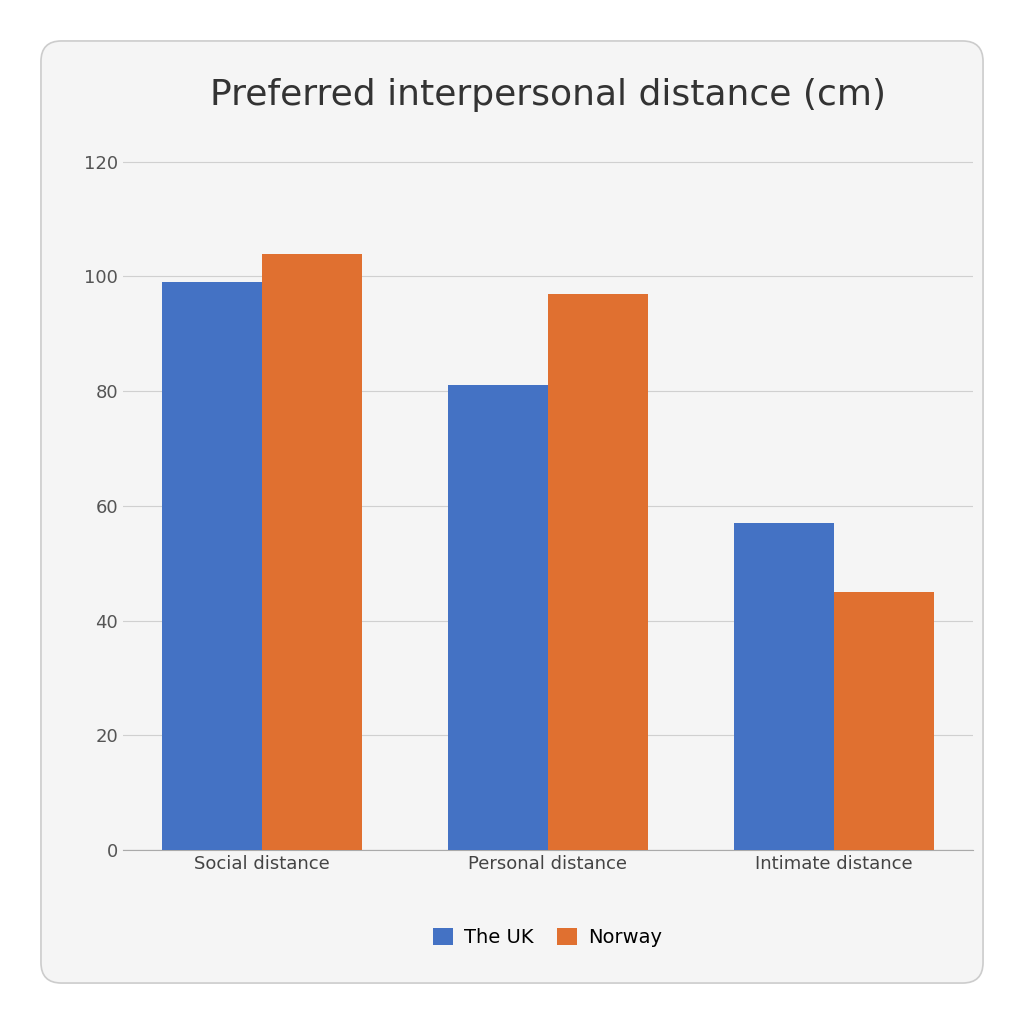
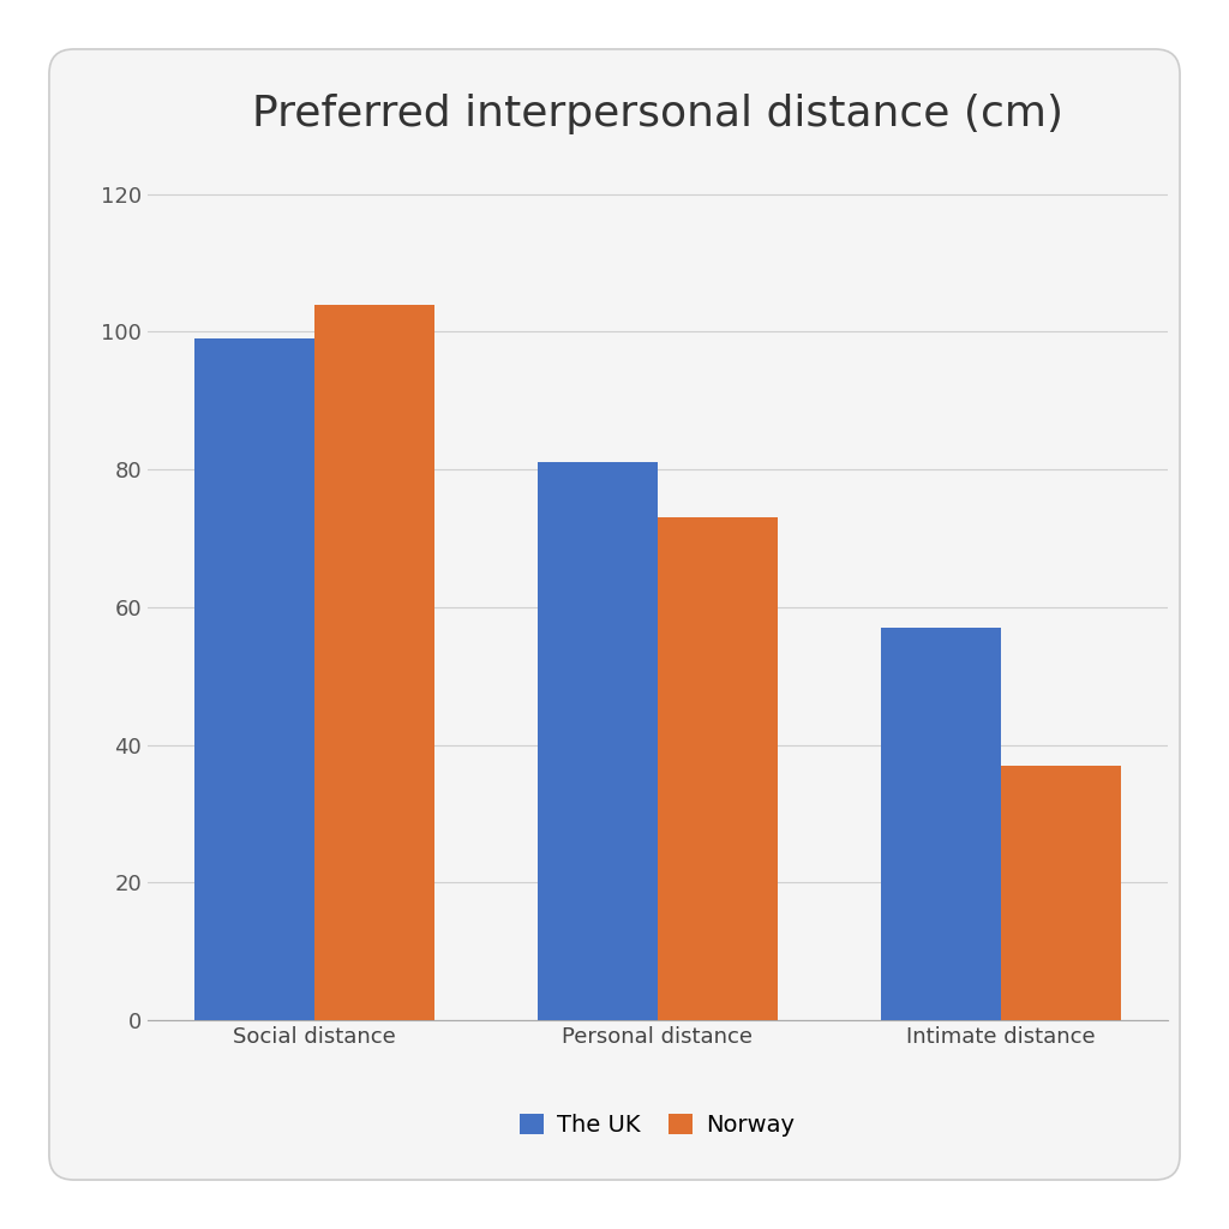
Norway/Personal distance: 97 -> 73
Norway/Intimate distance: 45 -> 37
